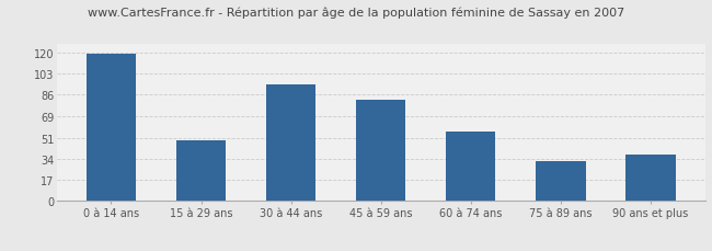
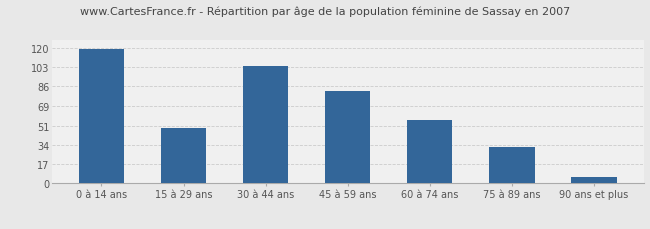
30 à 44 ans: 94 -> 104
90 ans et plus: 37 -> 5
